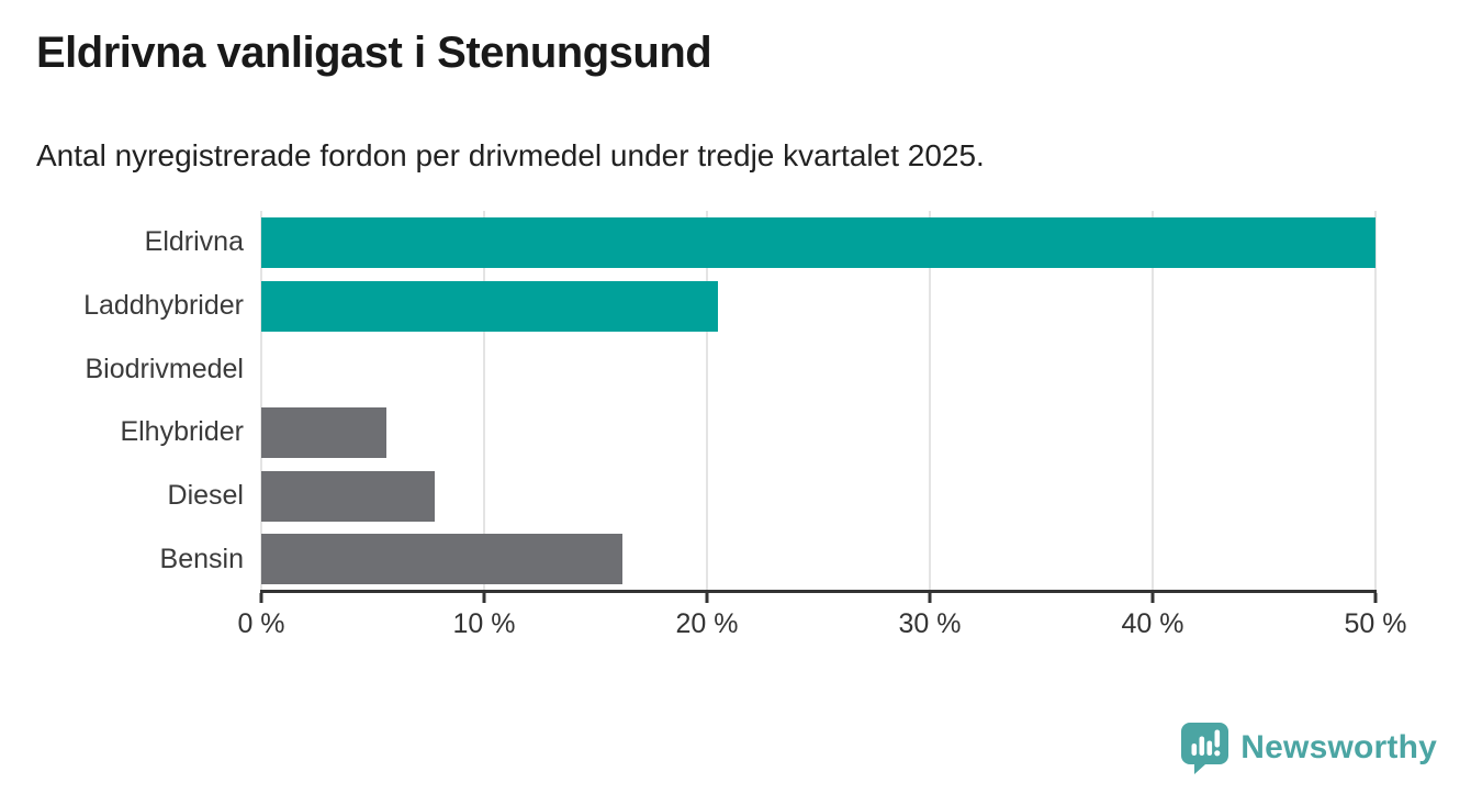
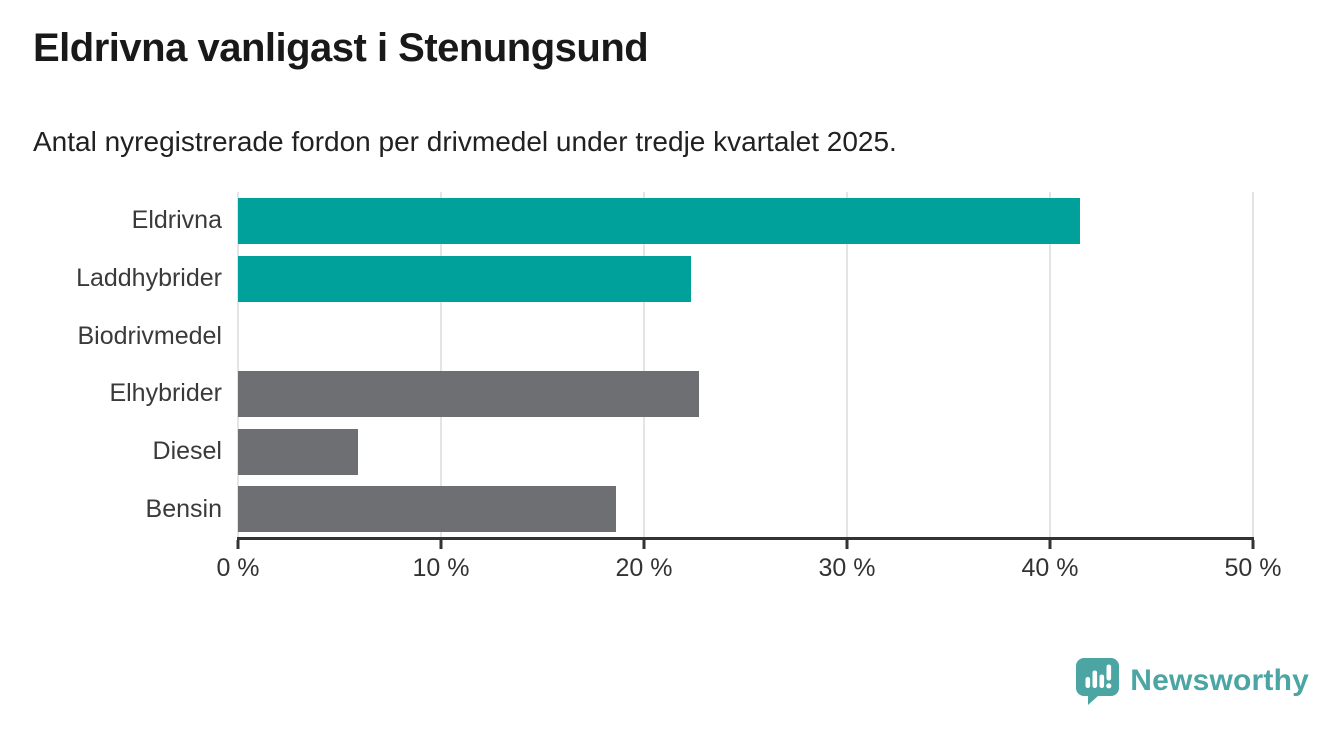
Eldrivna: 50.0% -> 41.5%
Laddhybrider: 20.5% -> 22.3%
Elhybrider: 5.6% -> 22.7%
Diesel: 7.8% -> 5.9%
Bensin: 16.2% -> 18.6%
